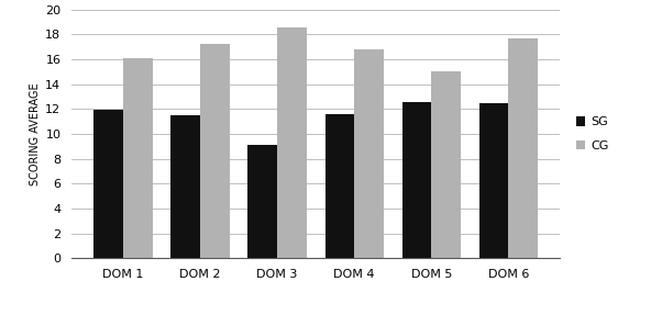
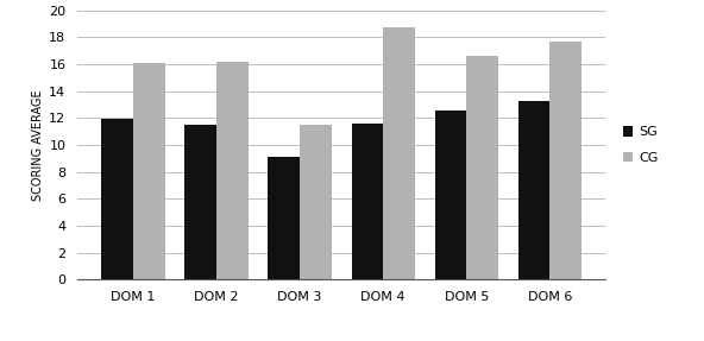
CG/DOM 2: 17.2 -> 16.2
CG/DOM 3: 18.6 -> 11.5
CG/DOM 4: 16.8 -> 18.7
CG/DOM 5: 15.0 -> 16.6
SG/DOM 6: 12.4 -> 13.3
